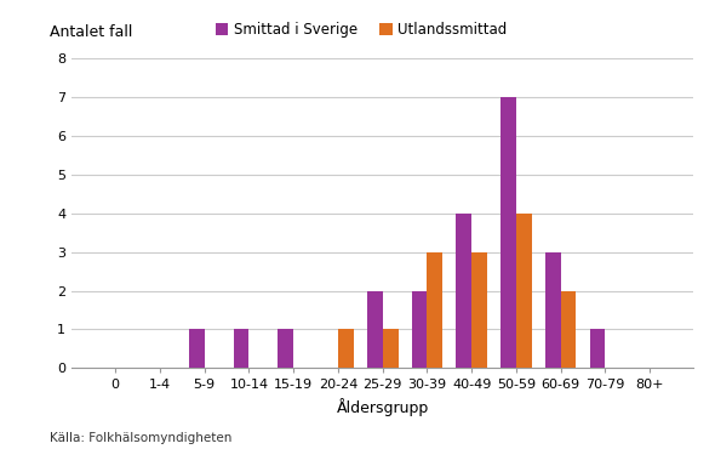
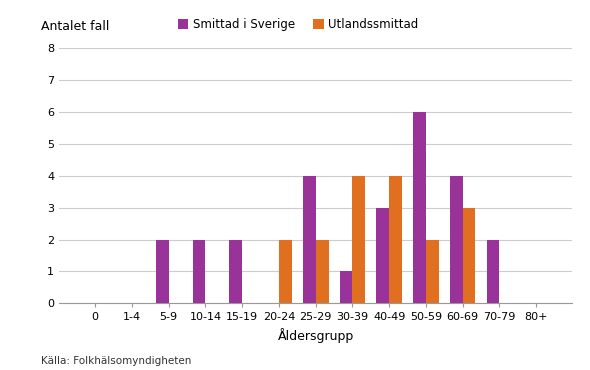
Smittad i Sverige/5-9: 1 -> 2
Smittad i Sverige/10-14: 1 -> 2
Smittad i Sverige/15-19: 1 -> 2
Utlandssmittad/20-24: 1 -> 2
Smittad i Sverige/25-29: 2 -> 4
Utlandssmittad/25-29: 1 -> 2
Smittad i Sverige/30-39: 2 -> 1
Utlandssmittad/30-39: 3 -> 4
Smittad i Sverige/40-49: 4 -> 3
Utlandssmittad/40-49: 3 -> 4
Smittad i Sverige/50-59: 7 -> 6
Utlandssmittad/50-59: 4 -> 2
Smittad i Sverige/60-69: 3 -> 4
Utlandssmittad/60-69: 2 -> 3
Smittad i Sverige/70-79: 1 -> 2
